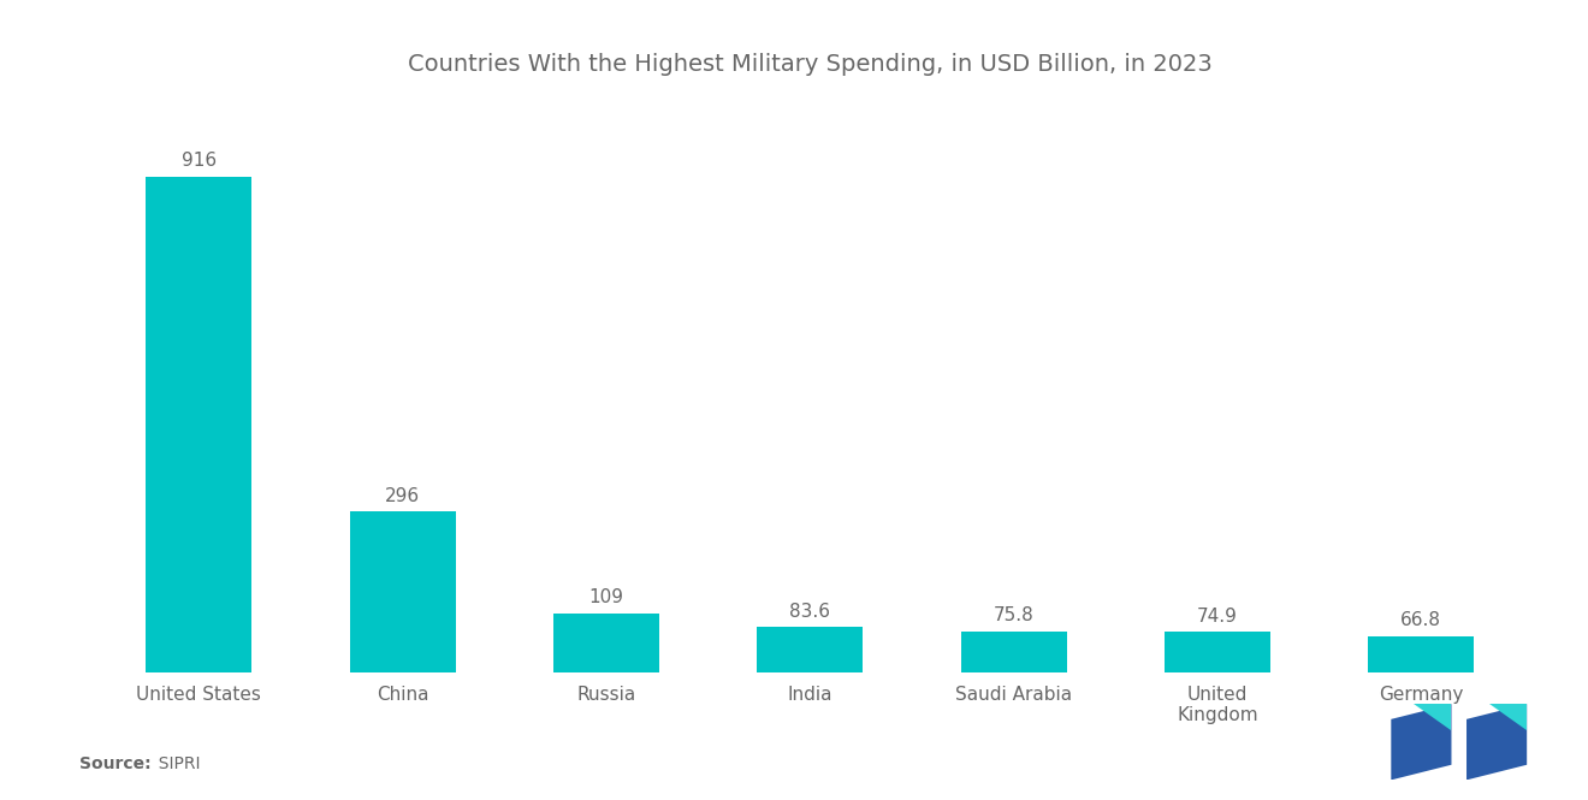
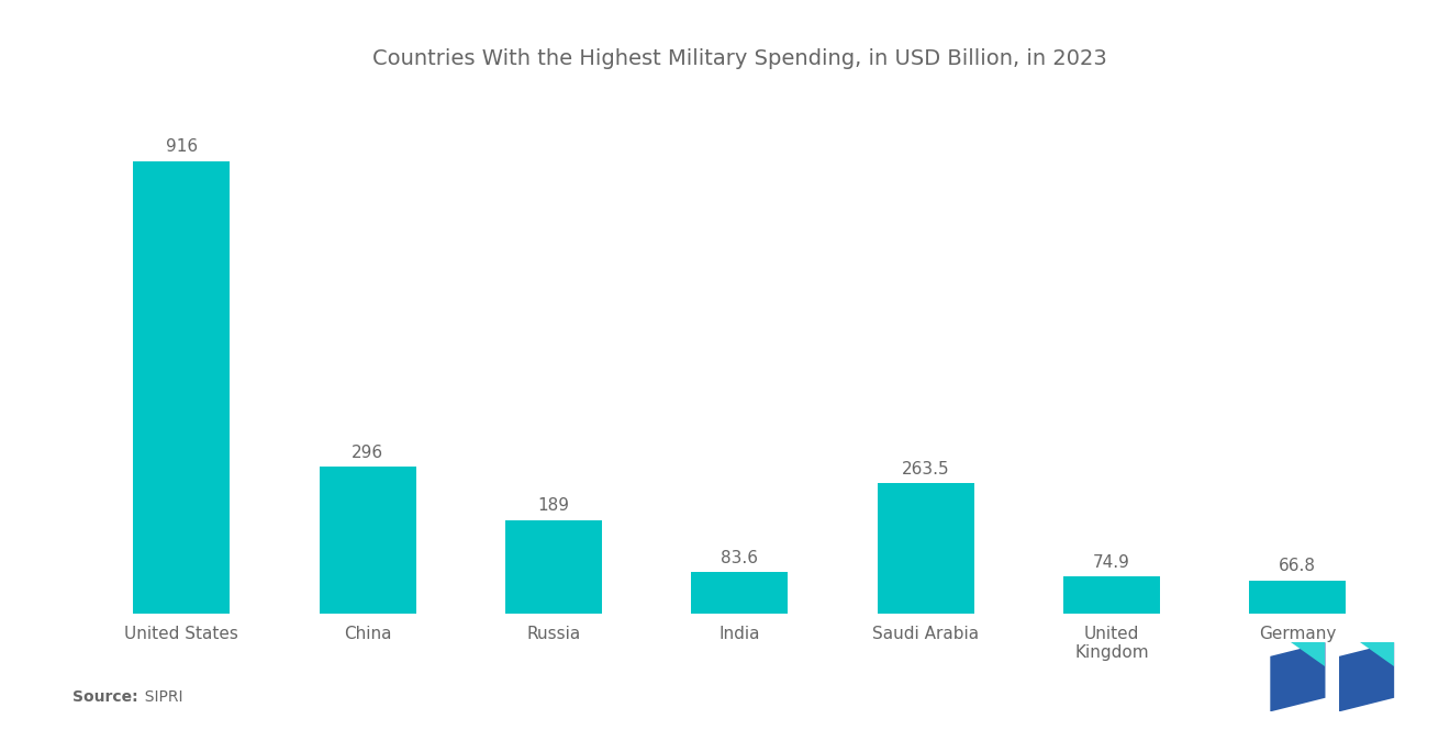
Russia: 109 -> 189
Saudi Arabia: 75.8 -> 263.5
